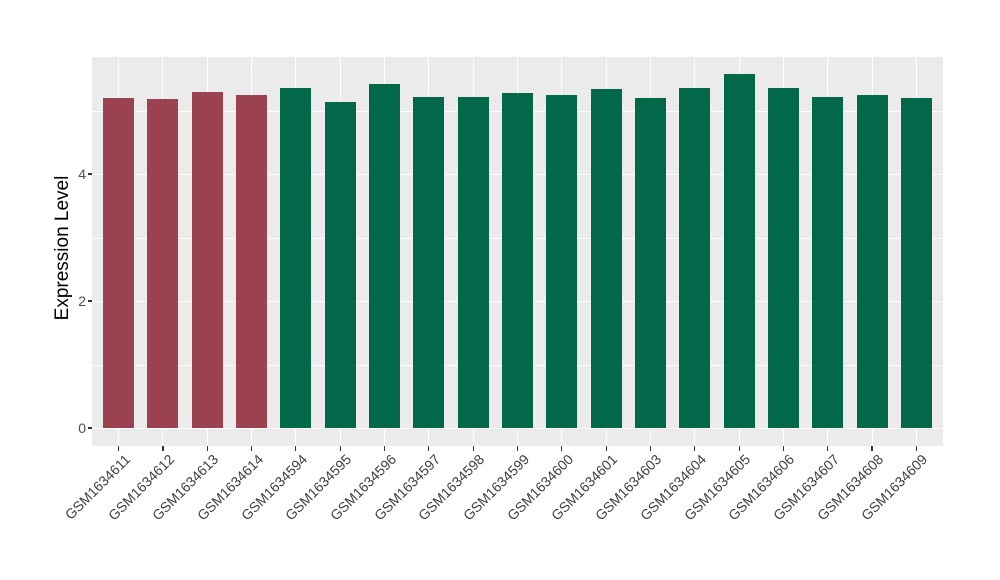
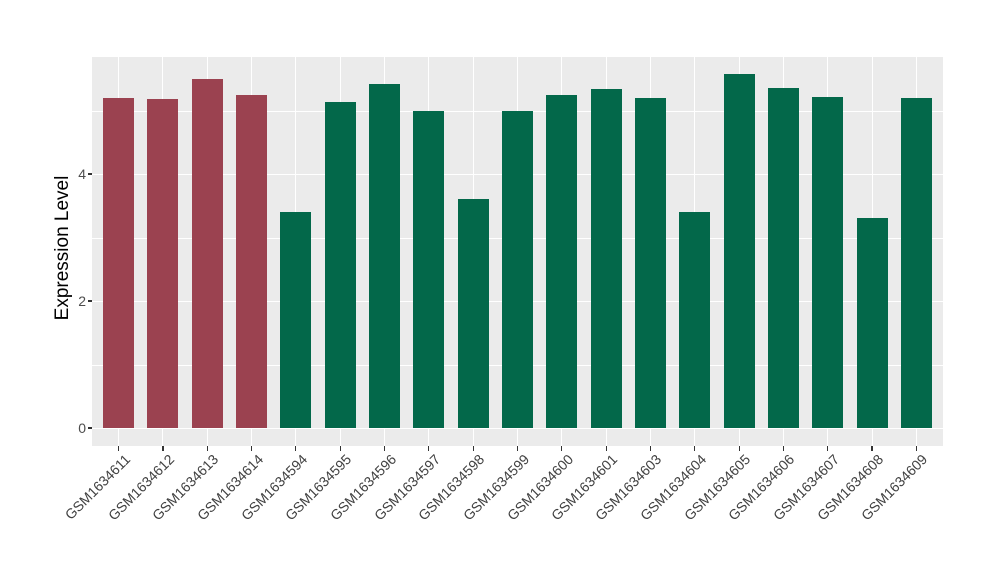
GSM1634613: 5.3 -> 5.5
GSM1634594: 5.4 -> 3.4
GSM1634597: 5.2 -> 5.0
GSM1634598: 5.2 -> 3.6
GSM1634599: 5.3 -> 5.0
GSM1634604: 5.4 -> 3.4
GSM1634608: 5.2 -> 3.3
